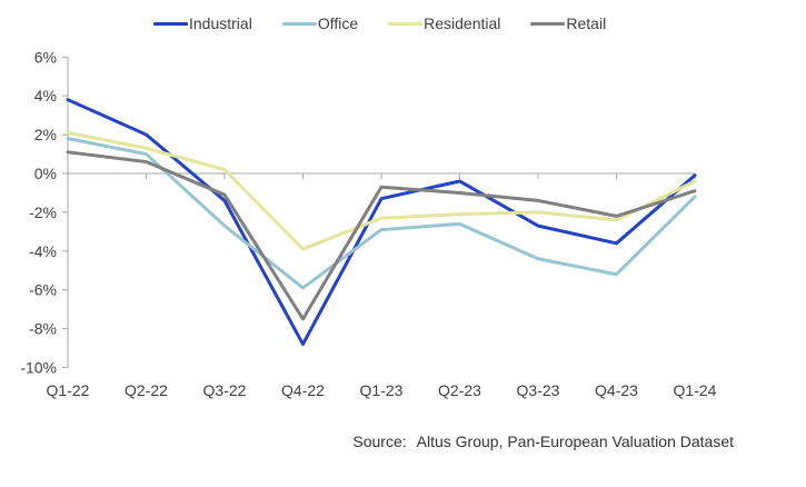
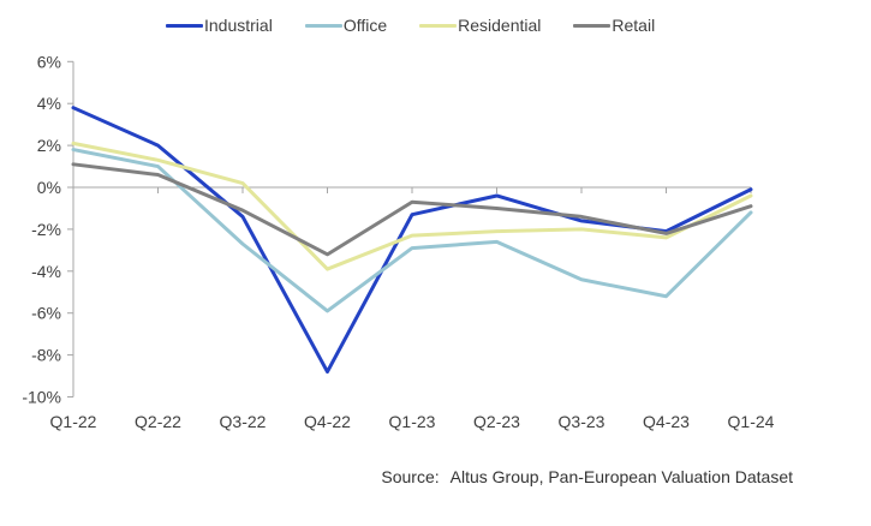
Retail/Q4-22: -7.5% -> -3.2%
Industrial/Q3-23: -2.7% -> -1.6%
Industrial/Q4-23: -3.6% -> -2.1%
